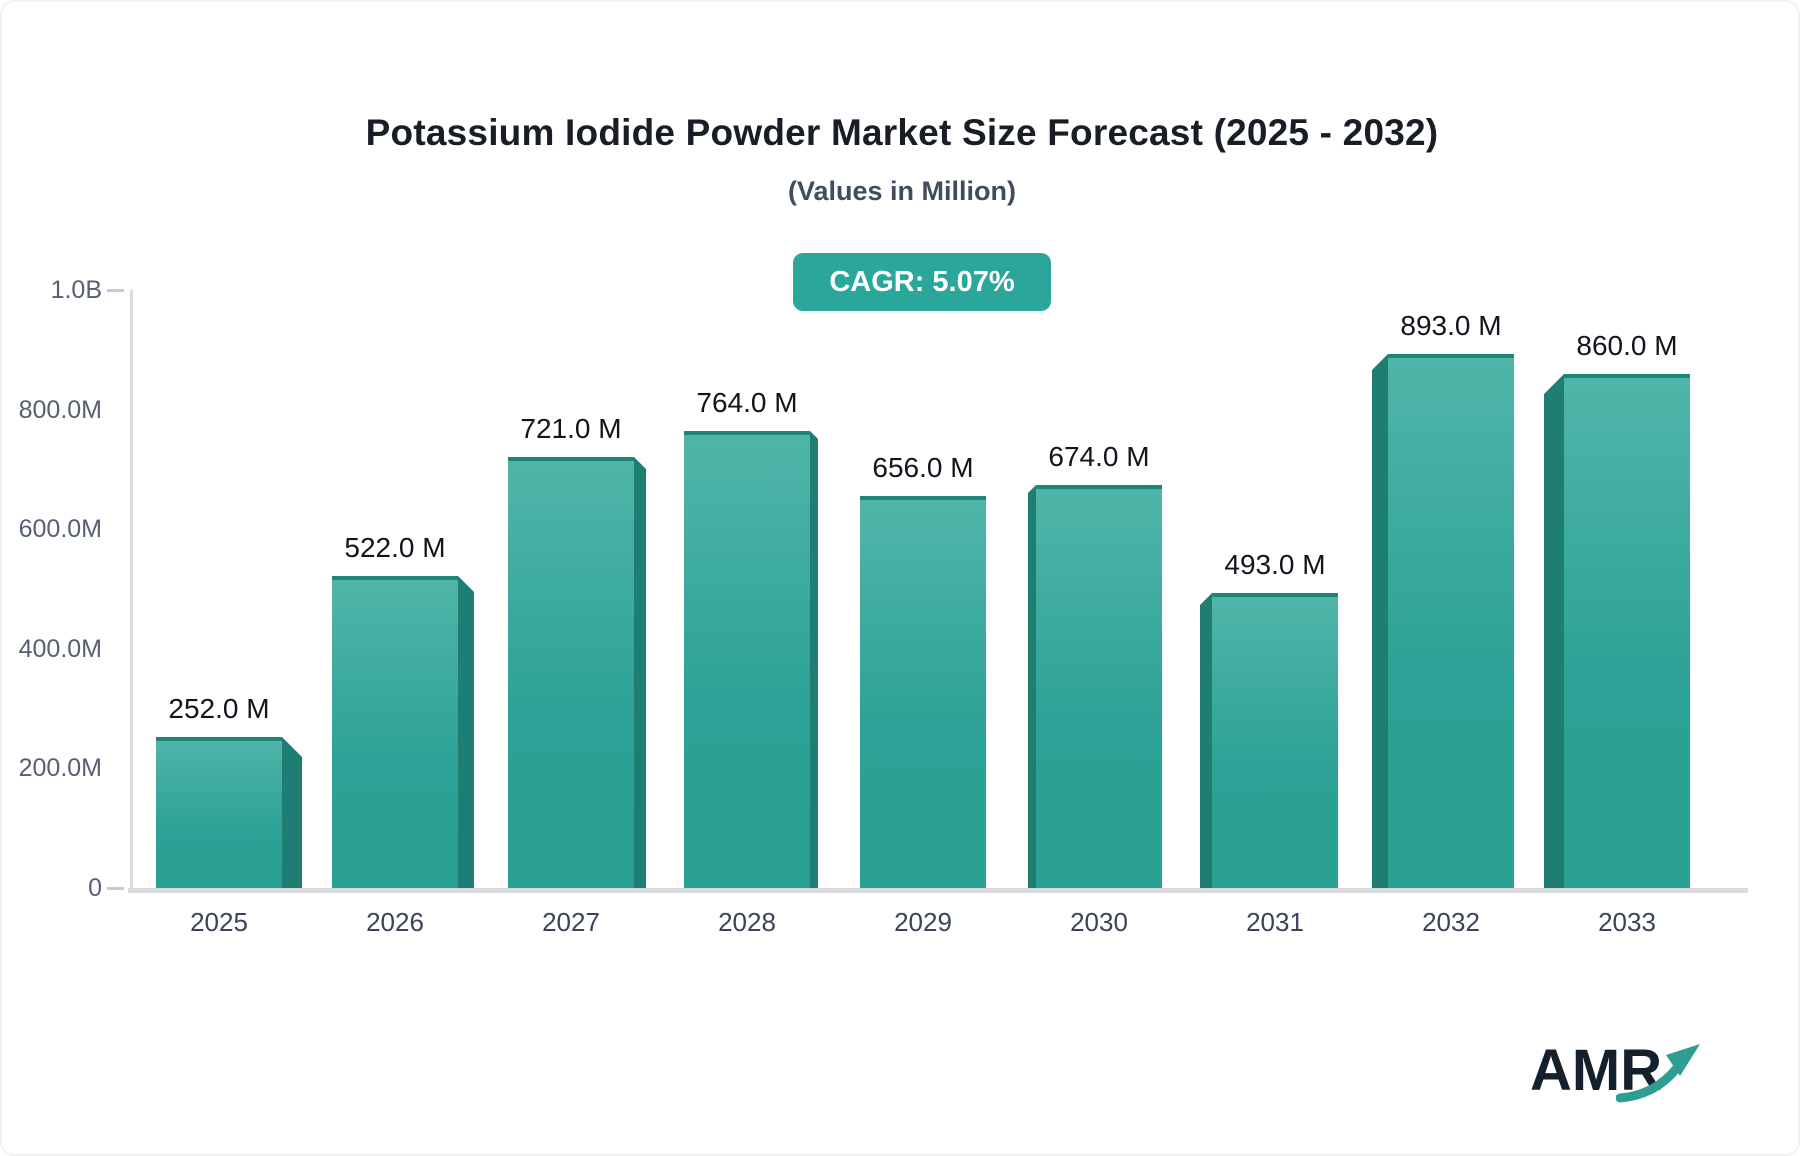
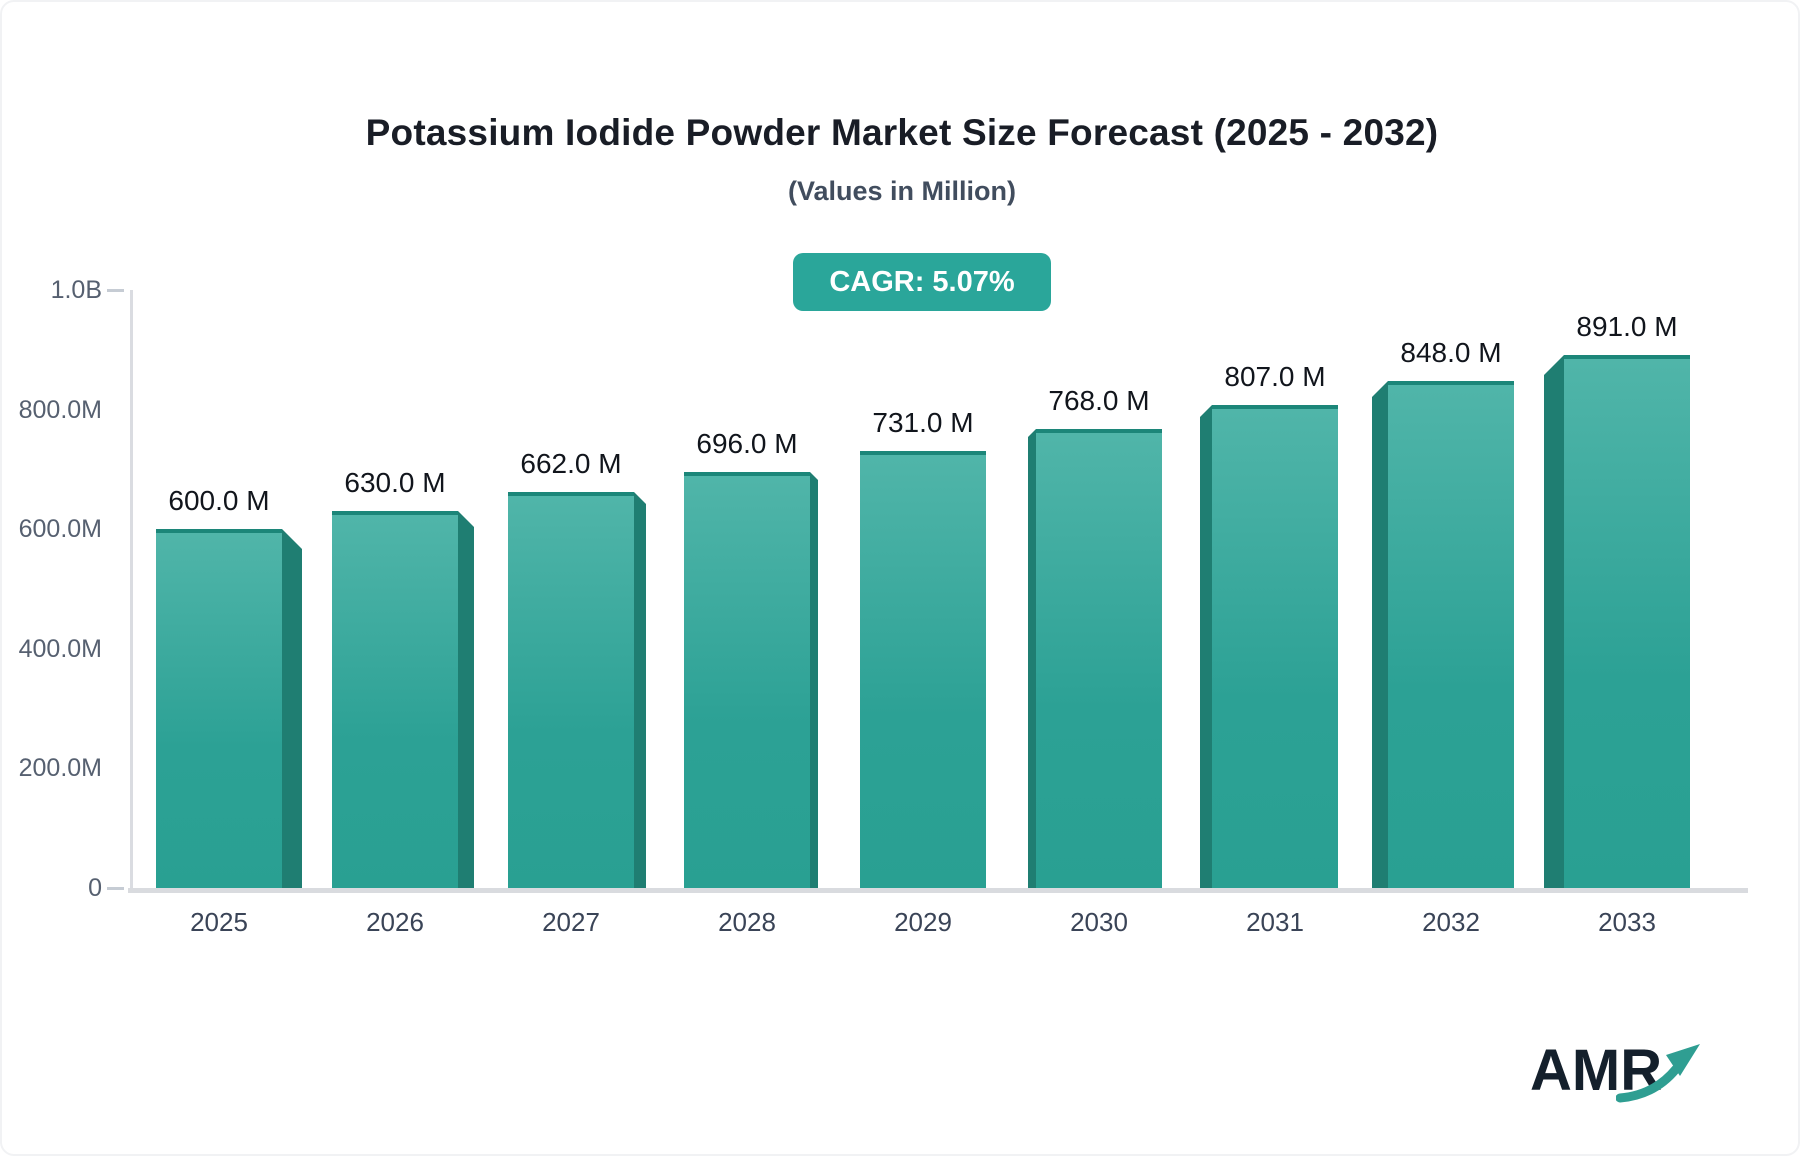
2025: 252.0 -> 600.0
2026: 522.0 -> 630.0
2027: 721.0 -> 662.0
2028: 764.0 -> 696.0
2029: 656.0 -> 731.0
2030: 674.0 -> 768.0
2031: 493.0 -> 807.0
2032: 893.0 -> 848.0
2033: 860.0 -> 891.0
